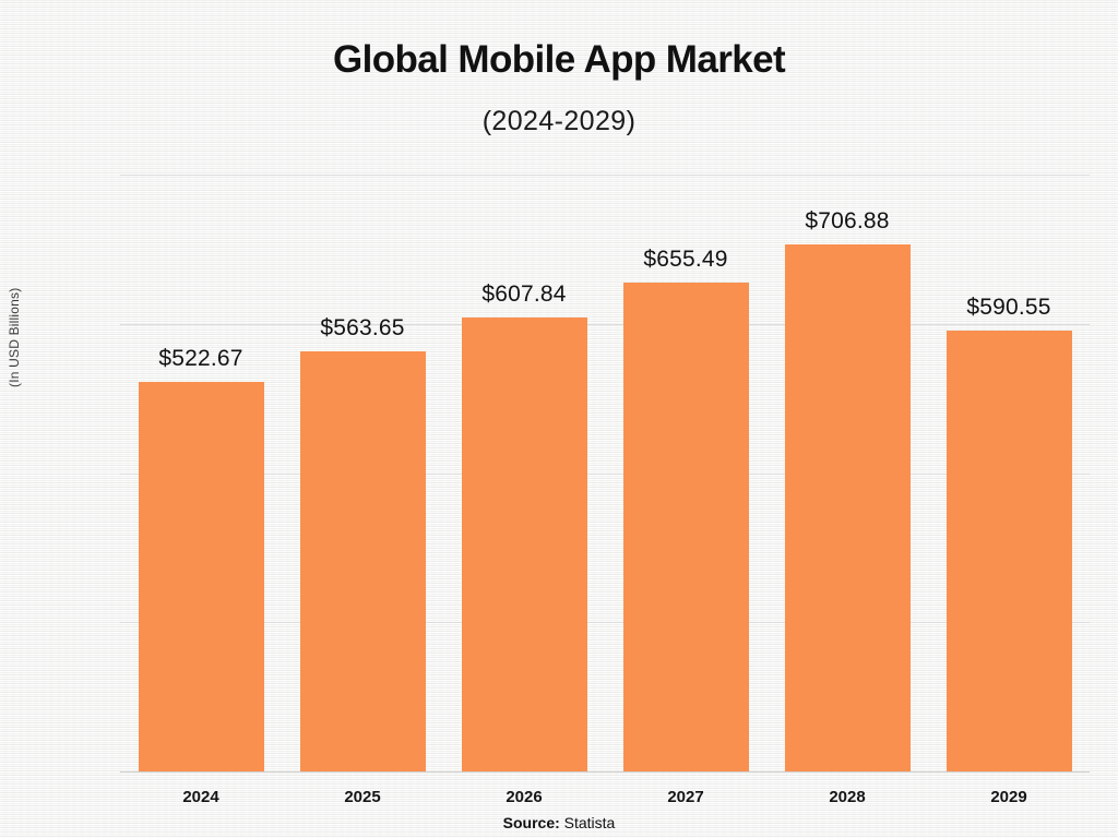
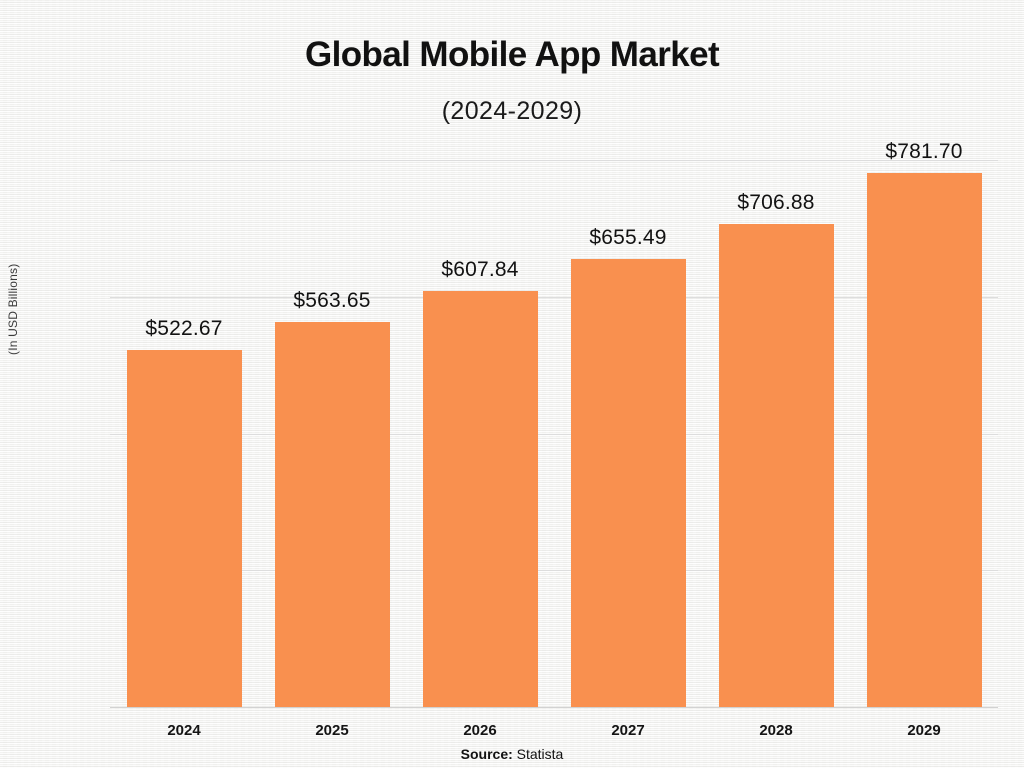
2029: $590.55 -> $781.70
